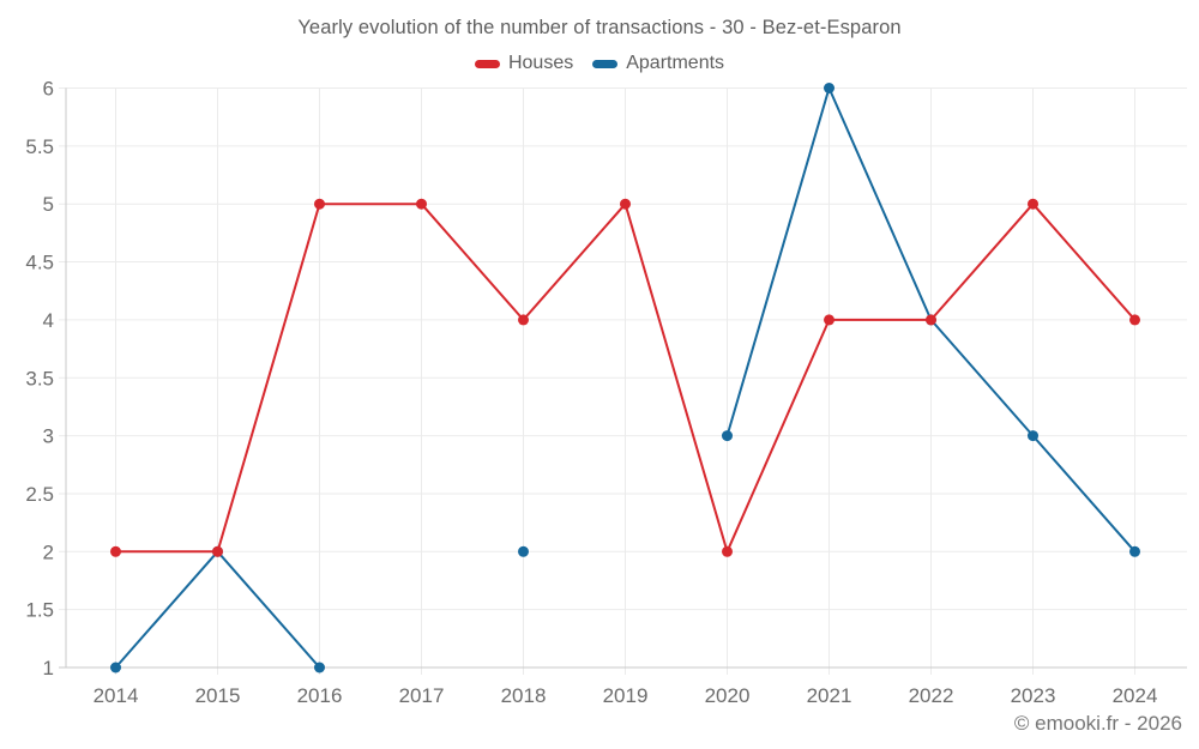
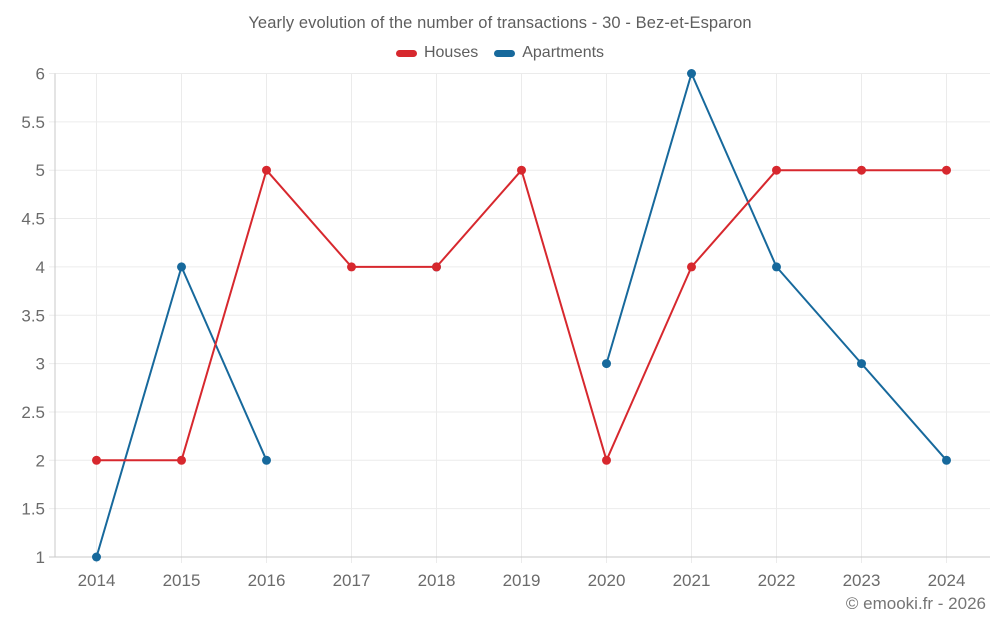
Apartments/2015: 2 -> 4
Apartments/2016: 1 -> 2
Houses/2017: 5 -> 4
Apartments/2018: 2 -> 4
Houses/2022: 4 -> 5
Houses/2024: 4 -> 5
